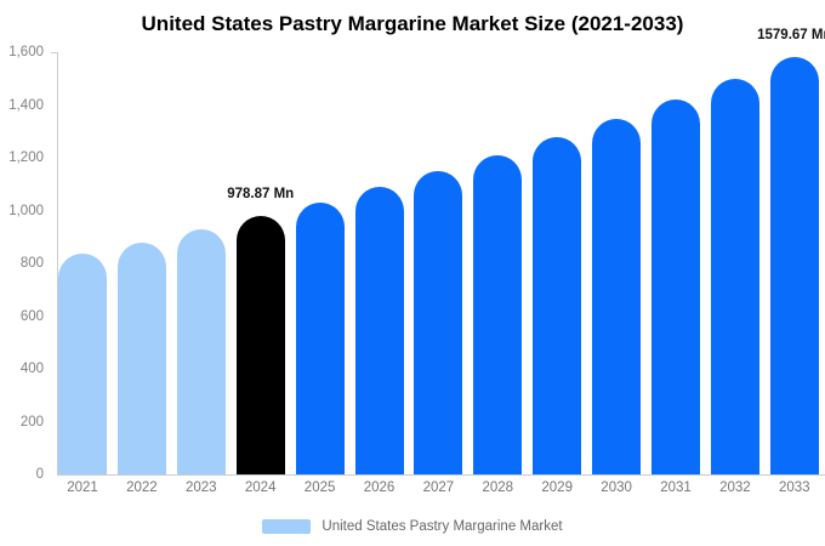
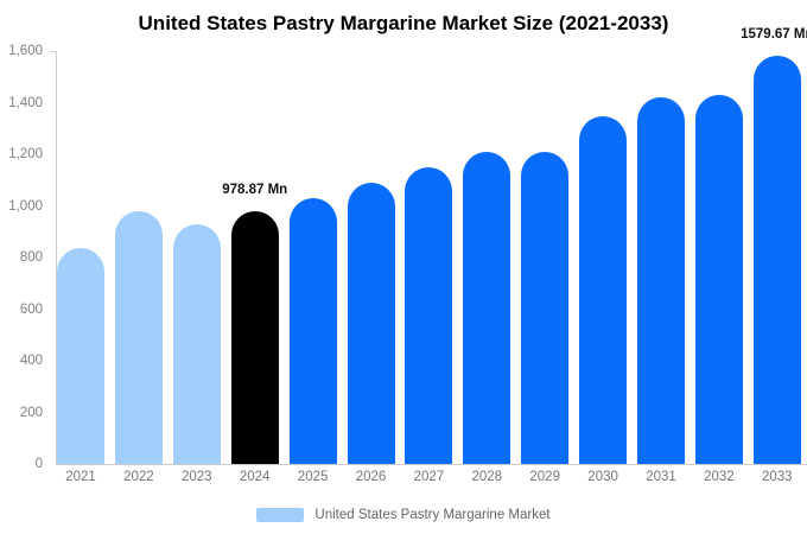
2022: 880 -> 980
2029: 1280 -> 1210
2032: 1500 -> 1430
